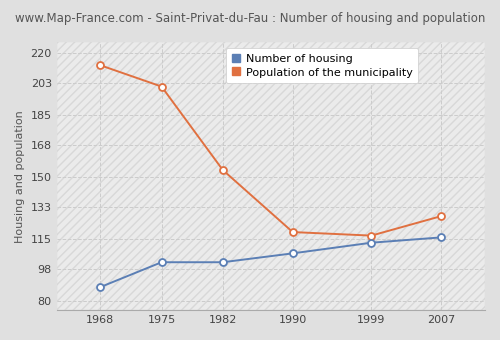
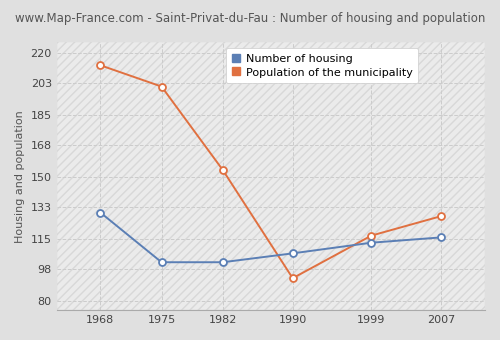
Number of housing/1968: 88 -> 130
Population of the municipality/1990: 119 -> 93
